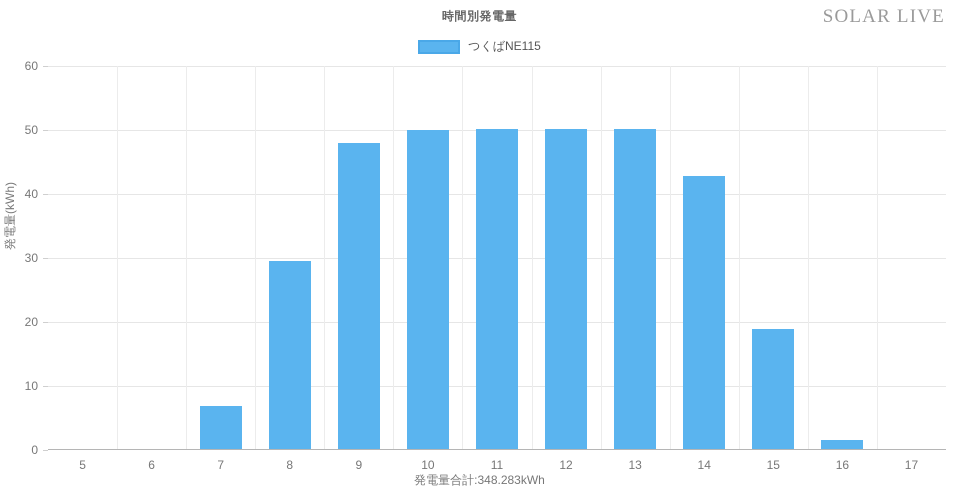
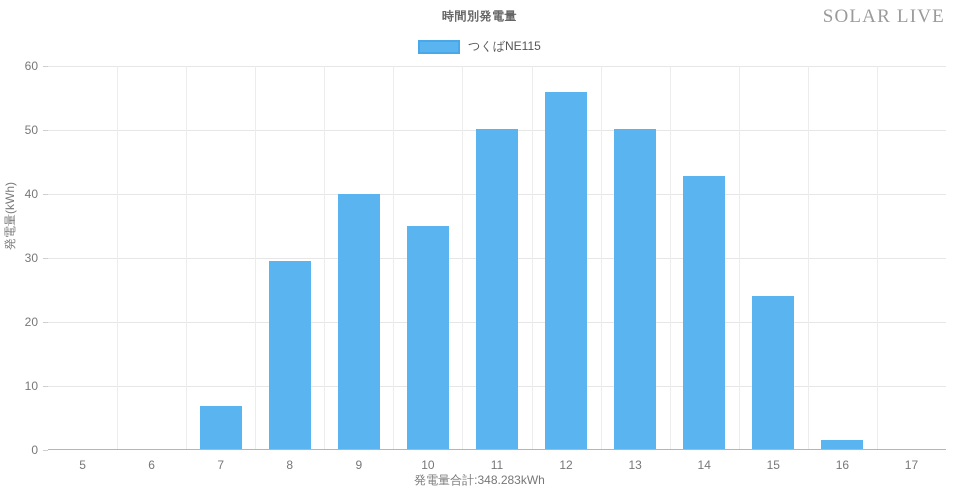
9: 48 -> 40
10: 50 -> 35
12: 50 -> 56
15: 19 -> 24
